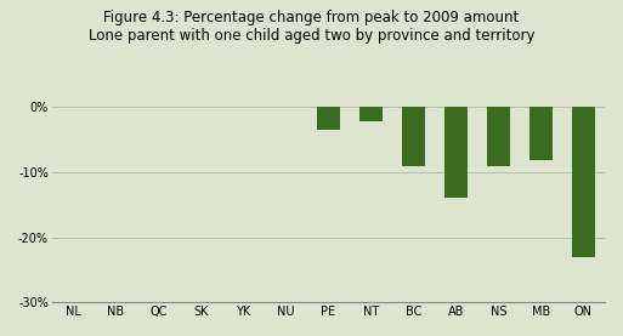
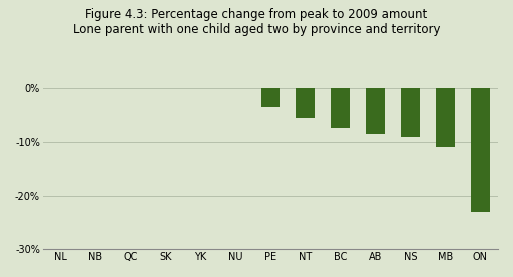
NT: -2.2% -> -5.5%
BC: -9.0% -> -7.5%
AB: -14.0% -> -8.5%
MB: -8.2% -> -11.0%
